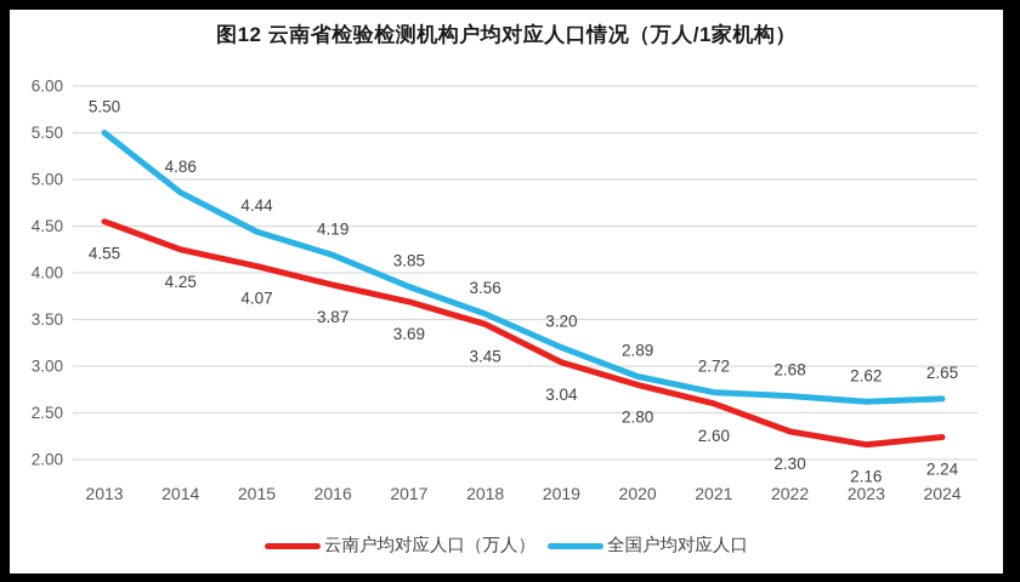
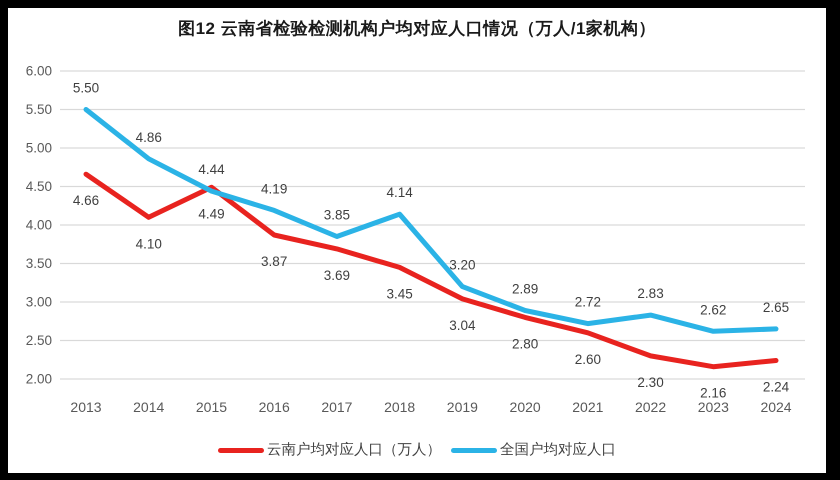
云南户均对应人口（万人）/2013: 4.55 -> 4.66
云南户均对应人口（万人）/2014: 4.25 -> 4.10
云南户均对应人口（万人）/2015: 4.07 -> 4.49
全国户均对应人口/2018: 3.56 -> 4.14
全国户均对应人口/2022: 2.68 -> 2.83
